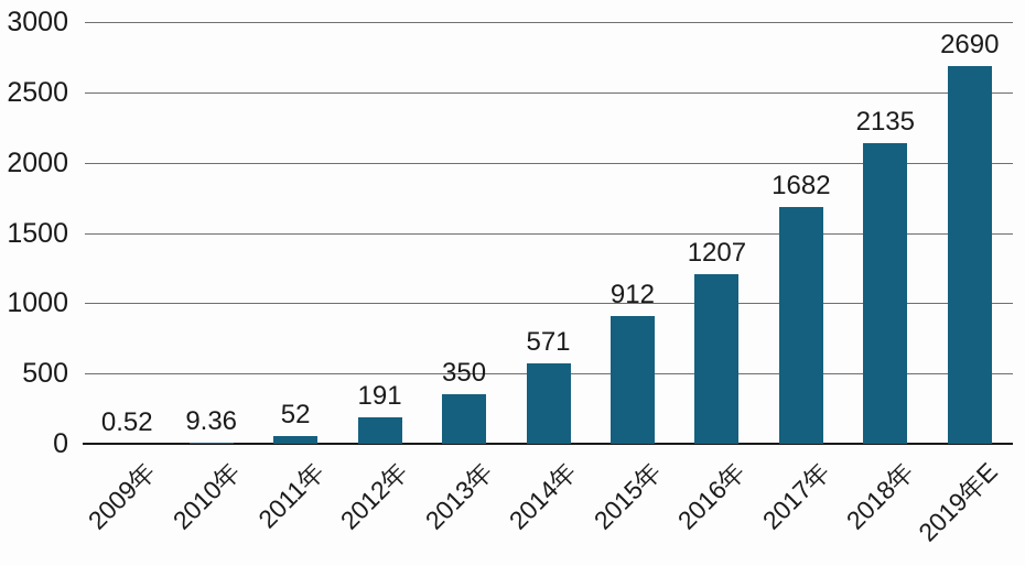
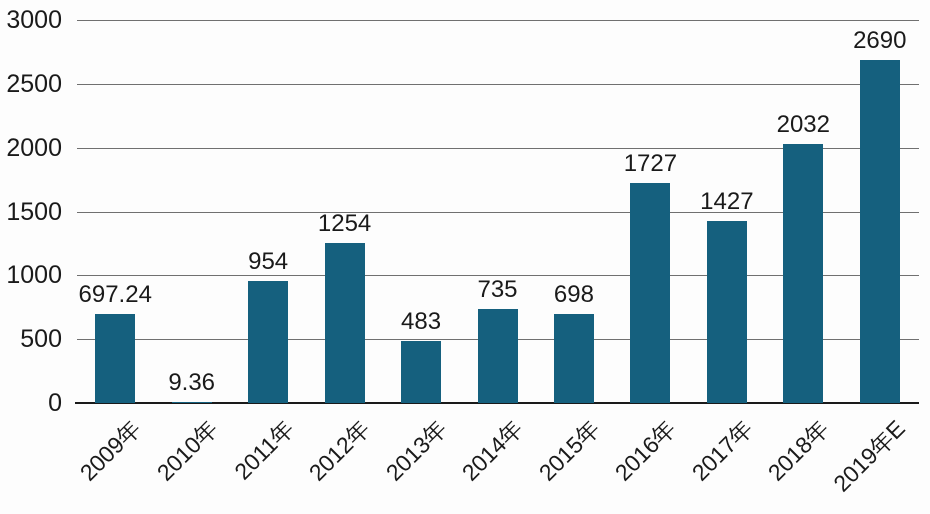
2009年: 0.52 -> 697.24
2011年: 52 -> 954
2012年: 191 -> 1254
2013年: 350 -> 483
2014年: 571 -> 735
2015年: 912 -> 698
2016年: 1207 -> 1727
2017年: 1682 -> 1427
2018年: 2135 -> 2032
